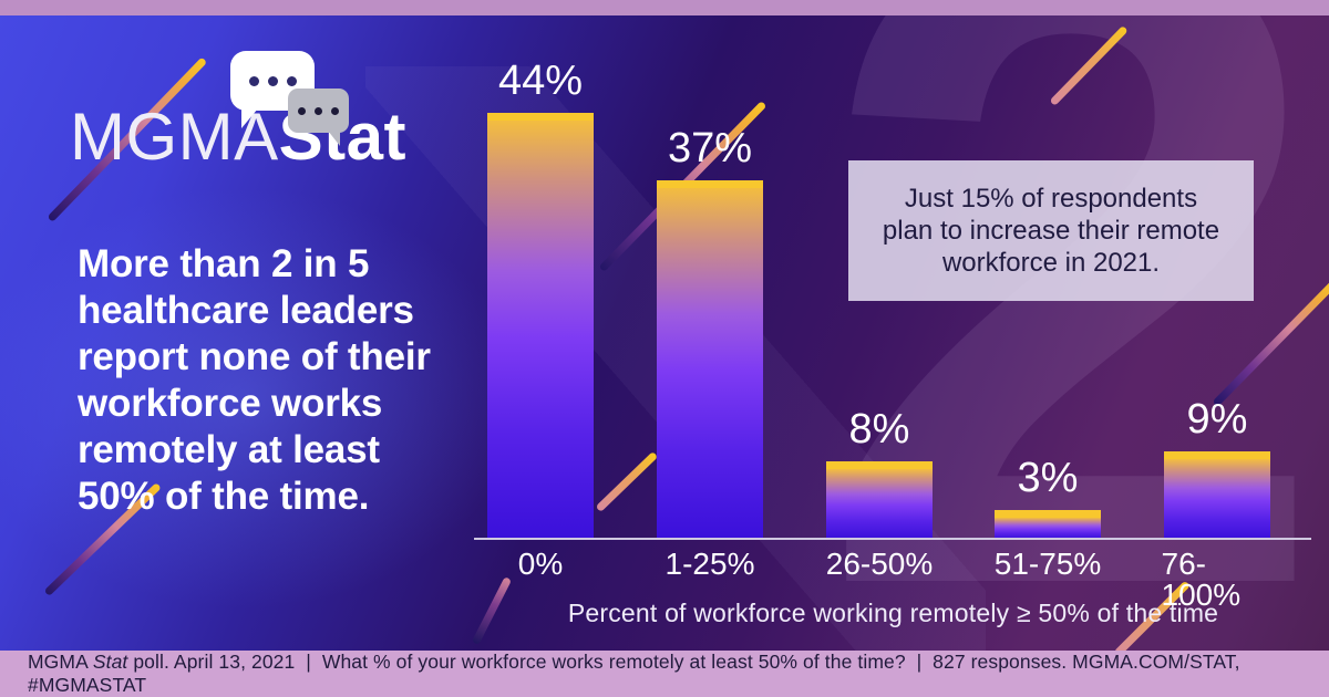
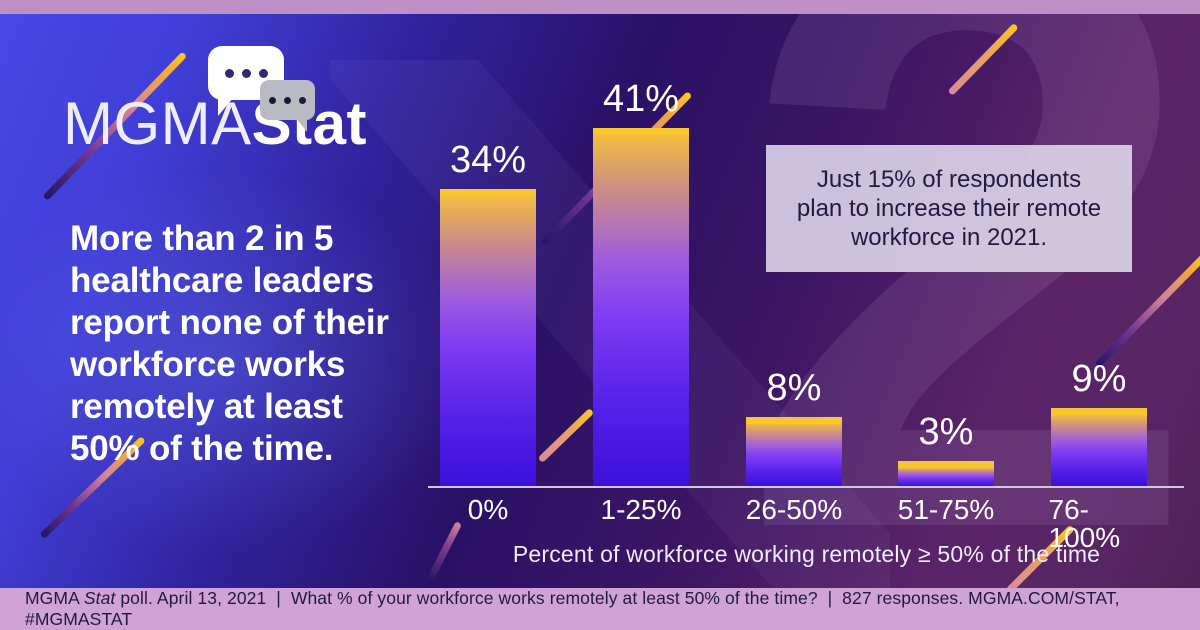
0%: 44% -> 34%
1-25%: 37% -> 41%
